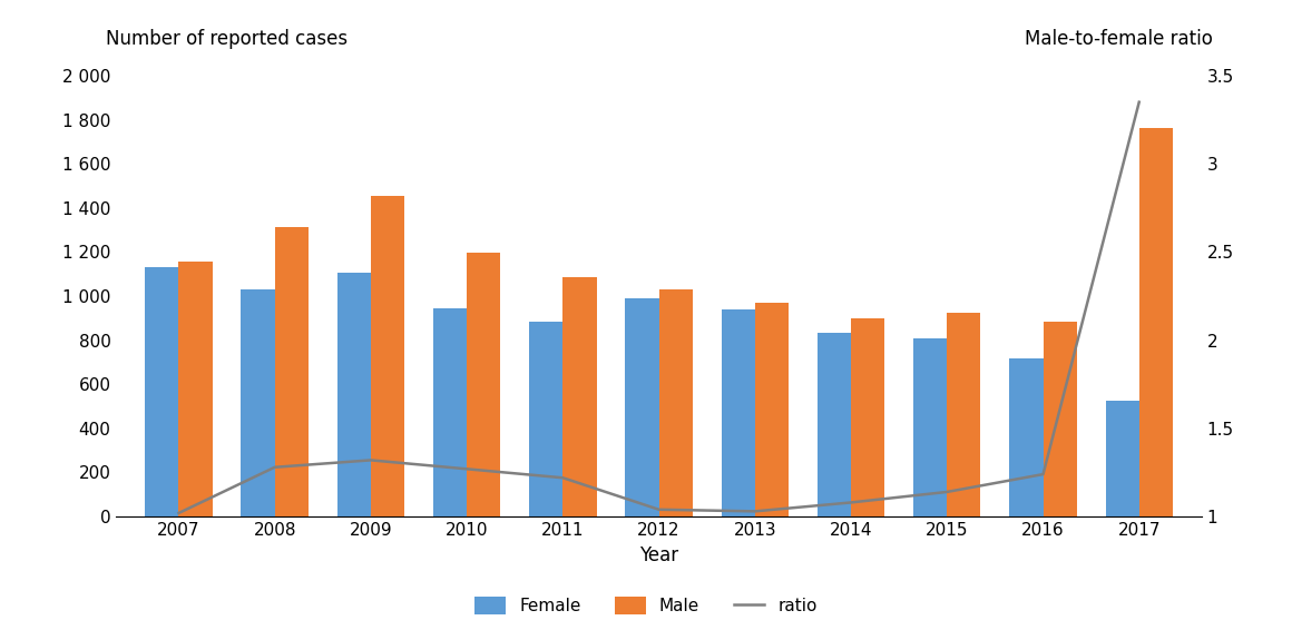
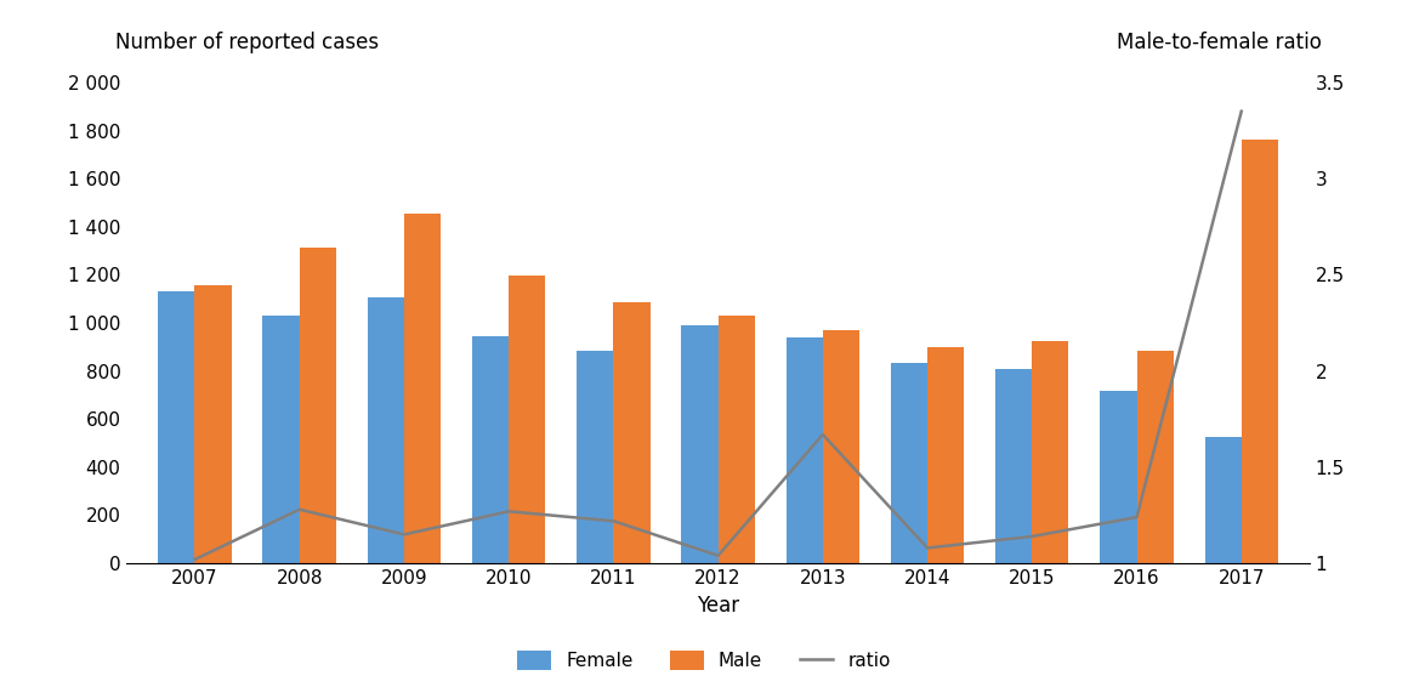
ratio/2009: 1.32 -> 1.15
ratio/2013: 1.03 -> 1.67
